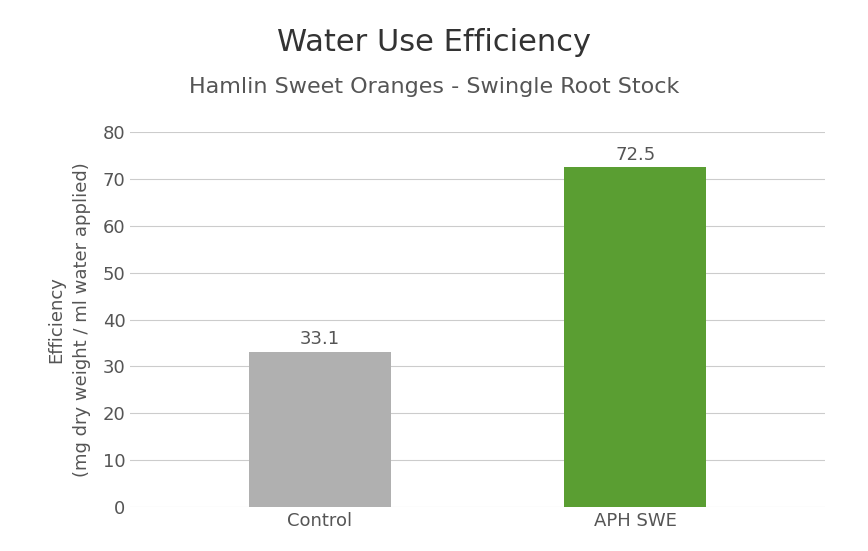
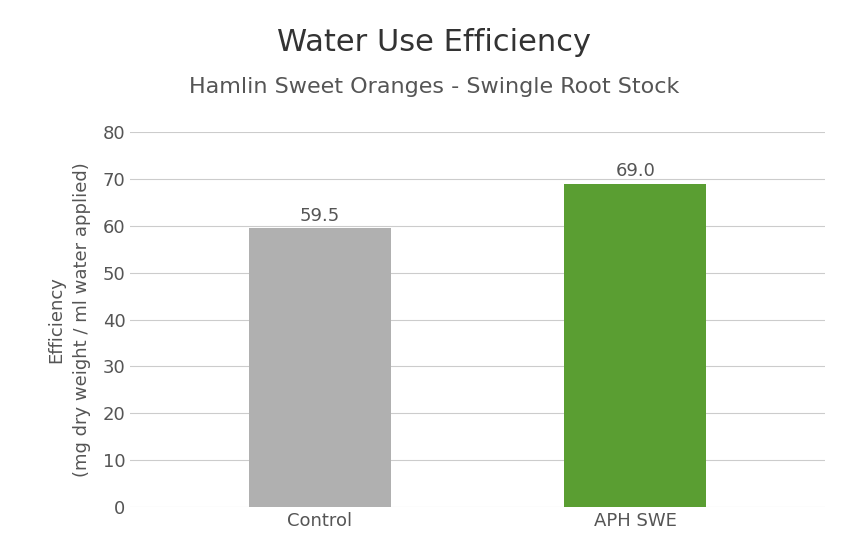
Control: 33.1 -> 59.5
APH SWE: 72.5 -> 69.0
